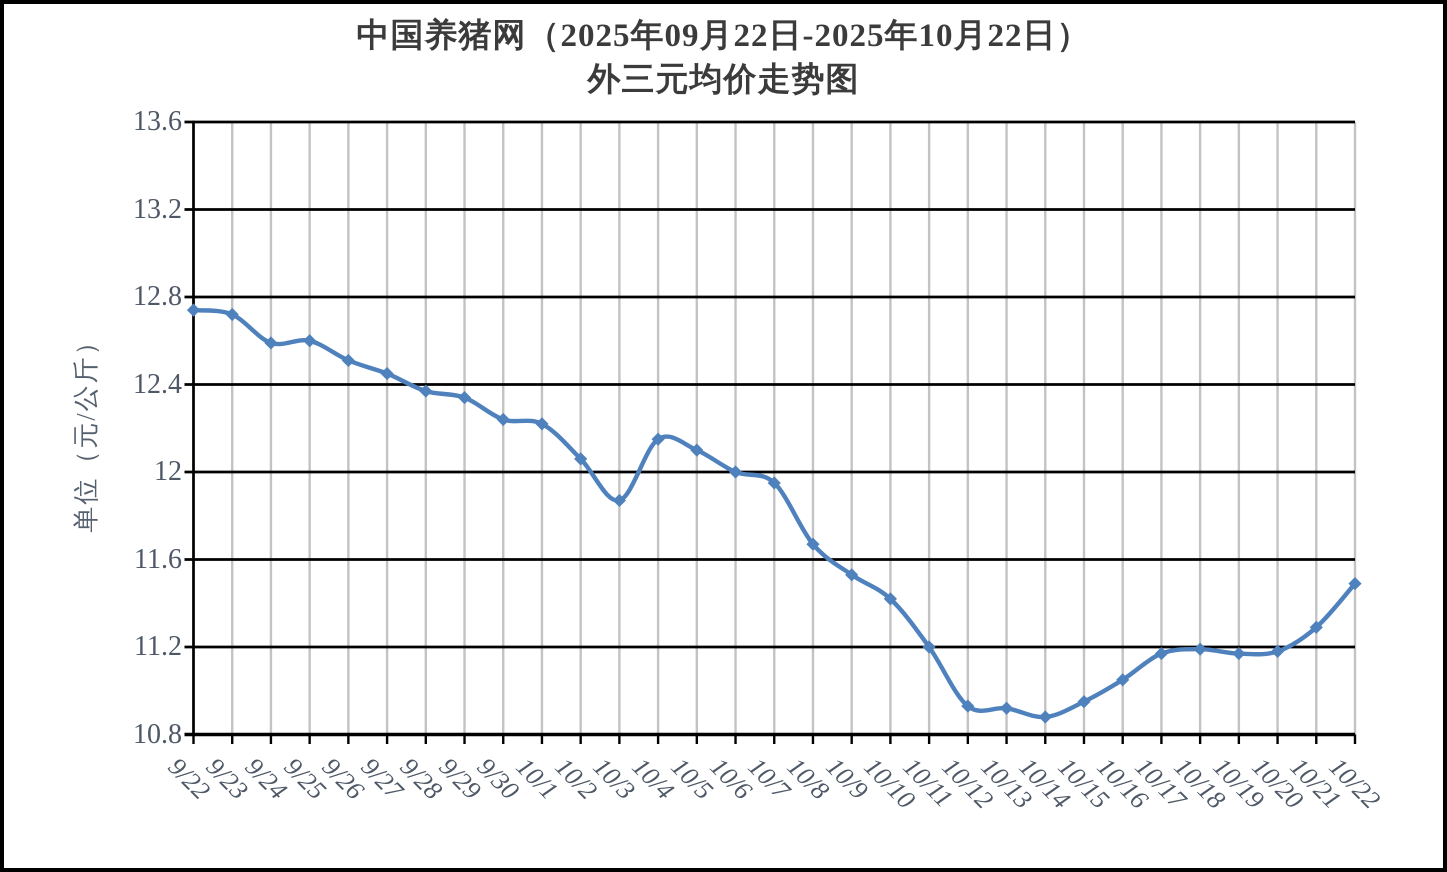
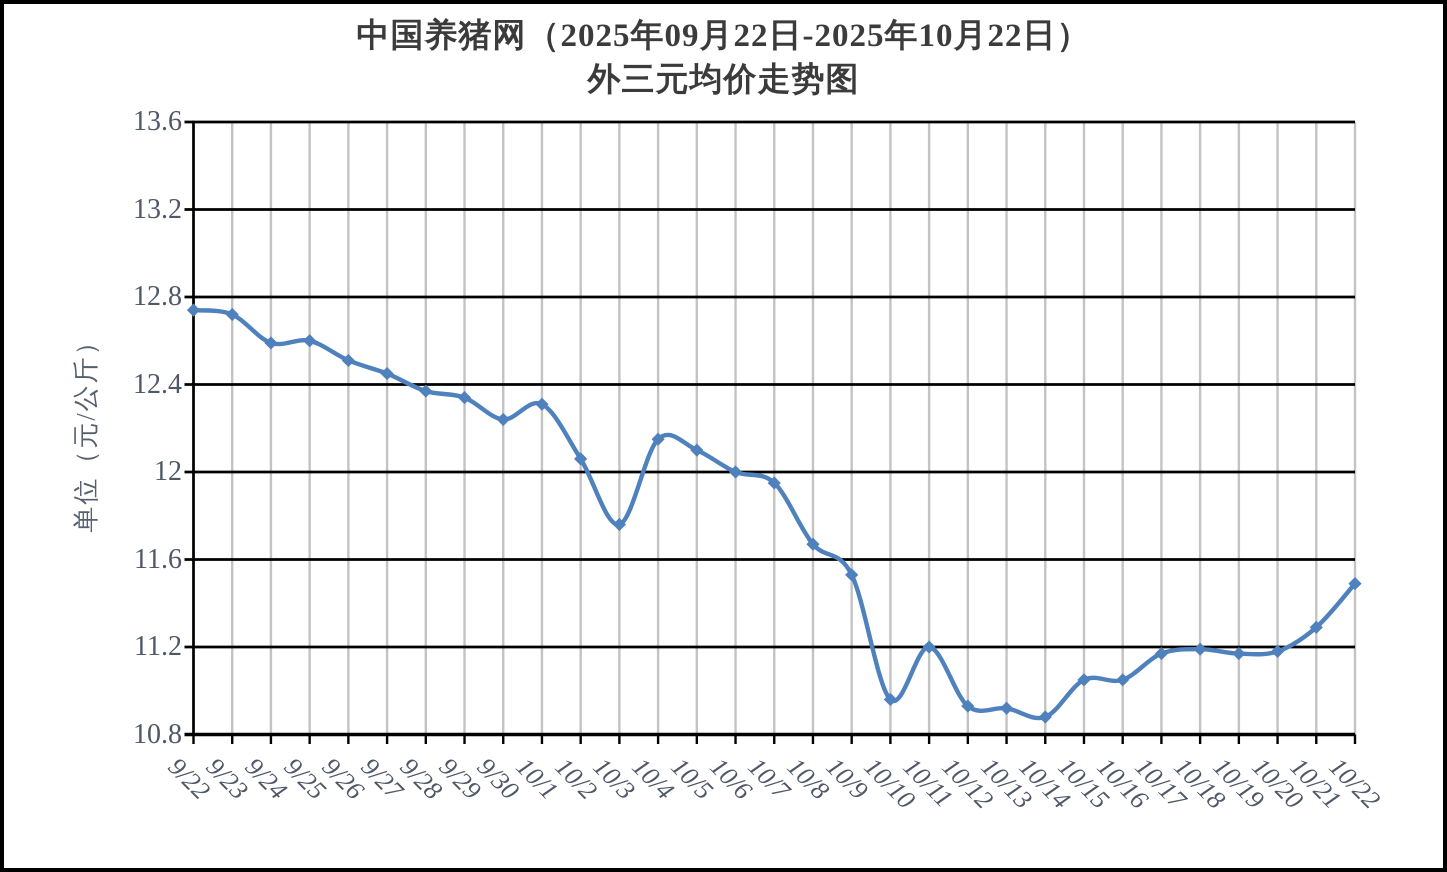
10/1: 12.22 -> 12.31
10/3: 11.87 -> 11.76
10/10: 11.42 -> 10.96
10/15: 10.95 -> 11.05
